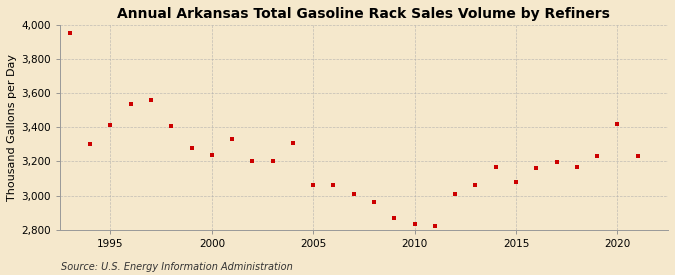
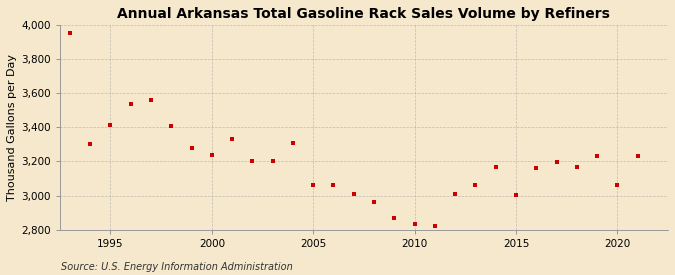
2015: 3,080 -> 3,000
2020: 3,420 -> 3,060
